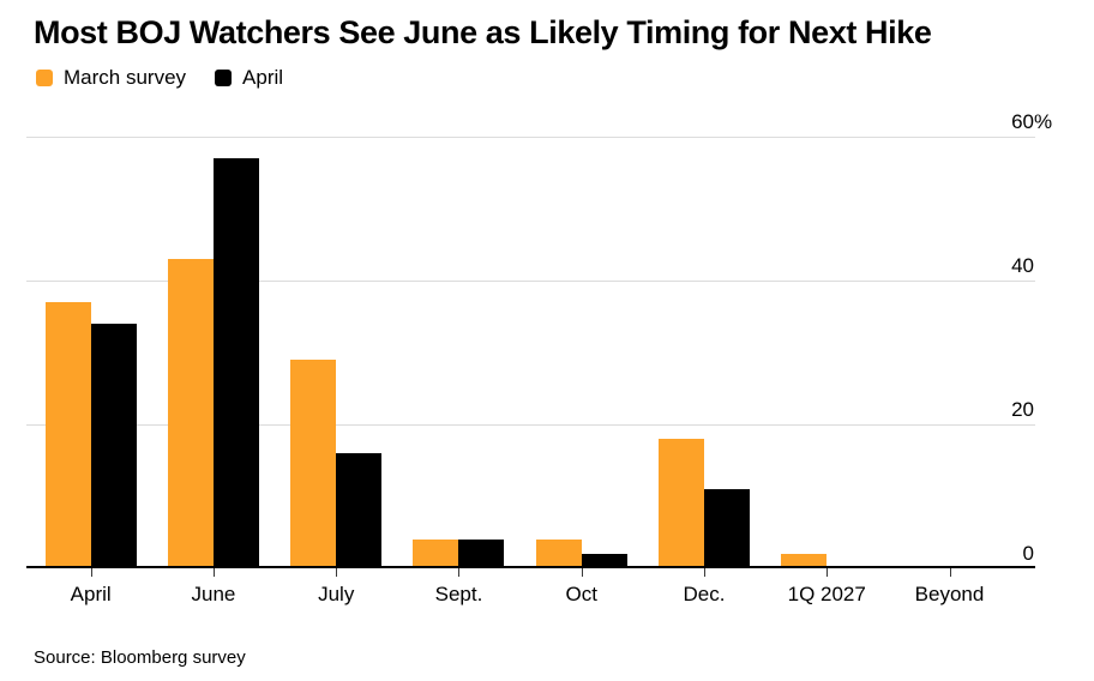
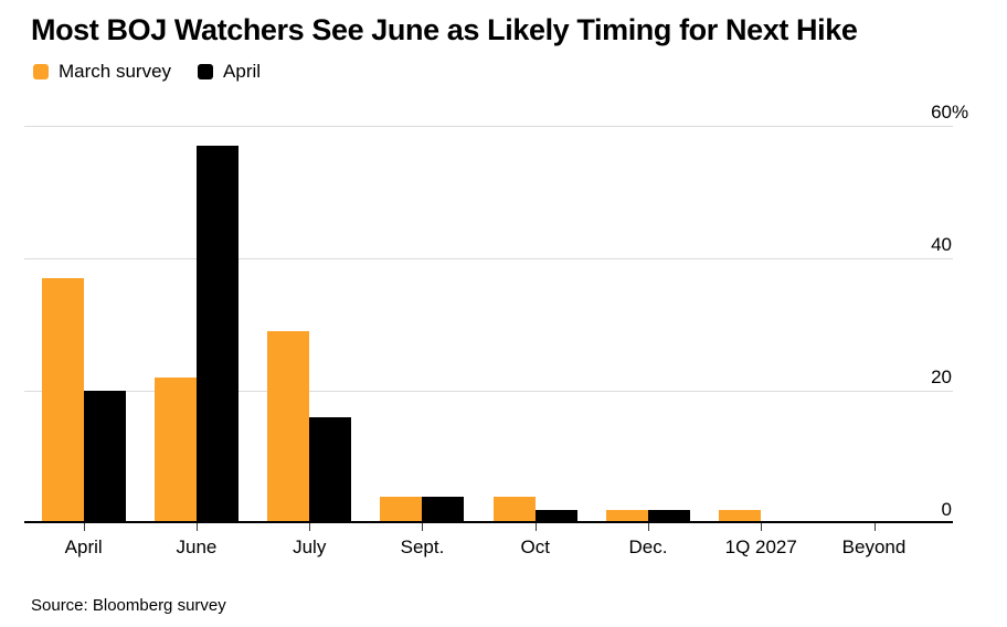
April/April: 34 -> 20
March survey/June: 43 -> 22
March survey/Dec.: 18 -> 2
April/Dec.: 11 -> 2
